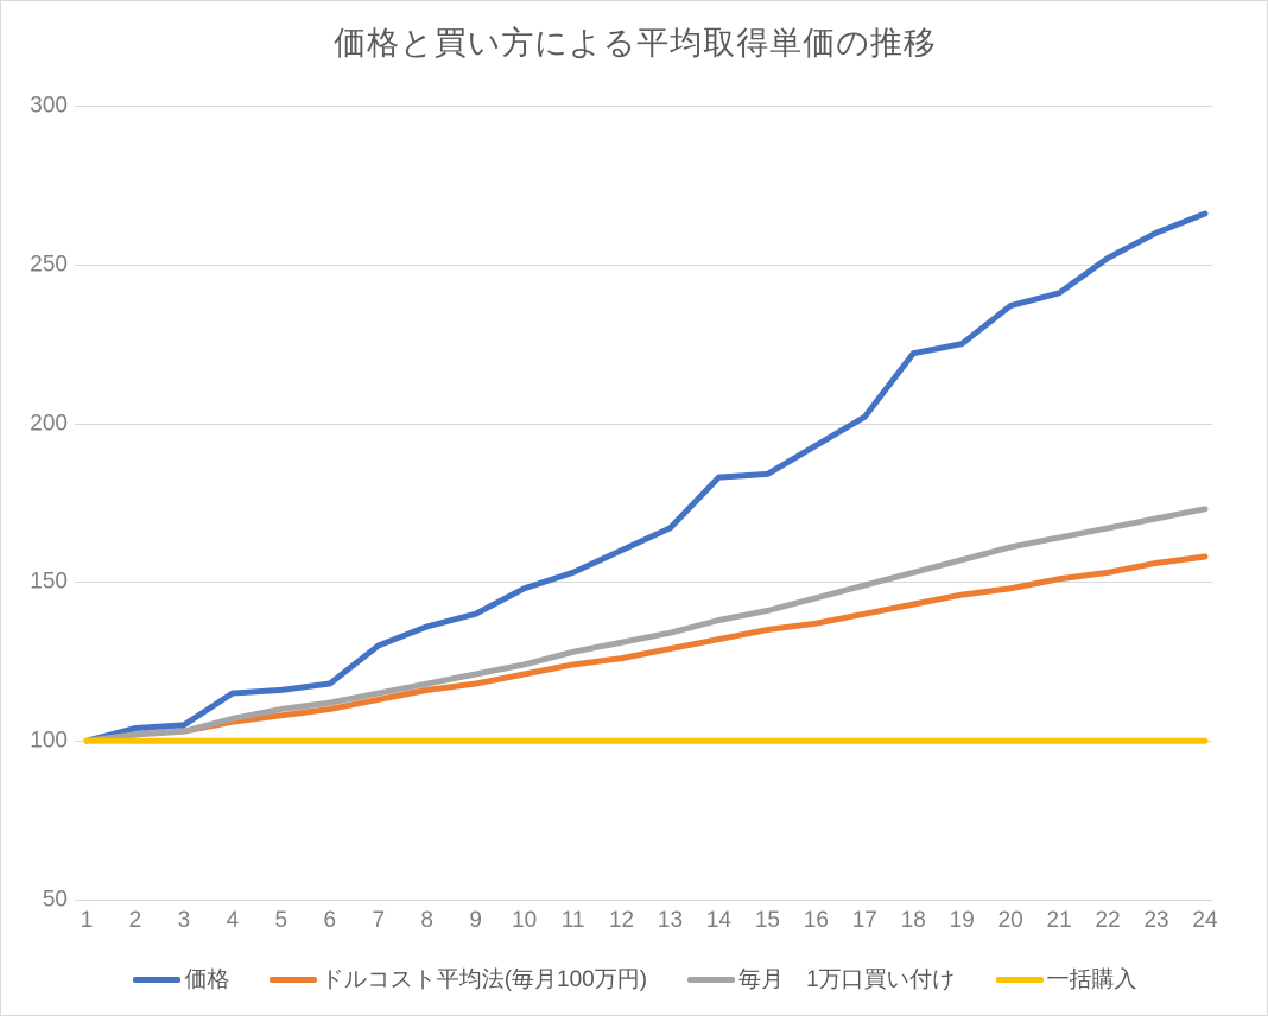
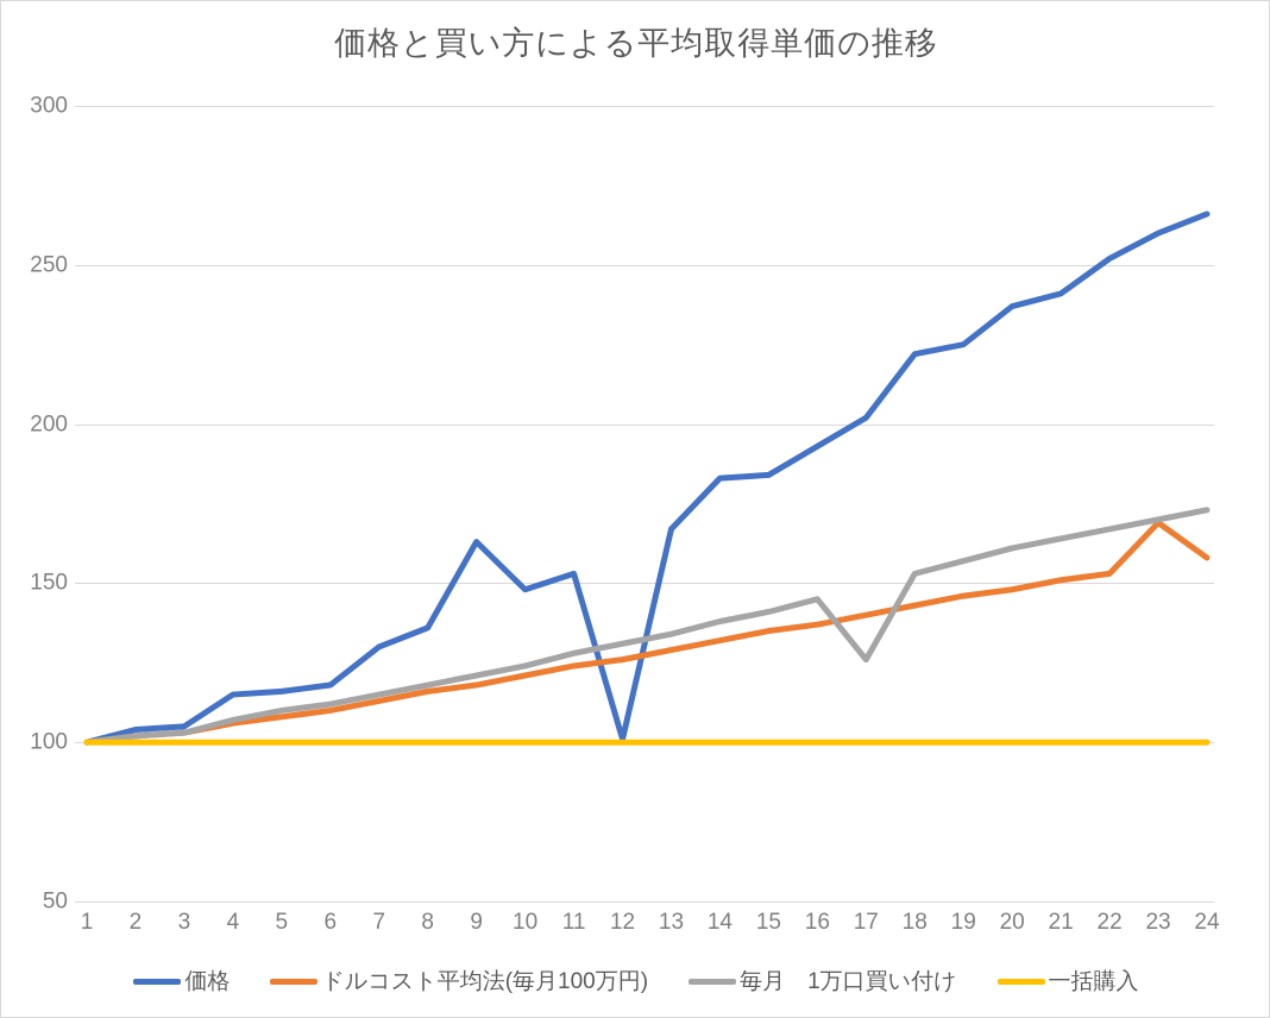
価格/9: 140 -> 163
価格/12: 160 -> 101
毎月 1万口買い付け/17: 149 -> 126
ドルコスト平均法(毎月100万円)/23: 156 -> 169
